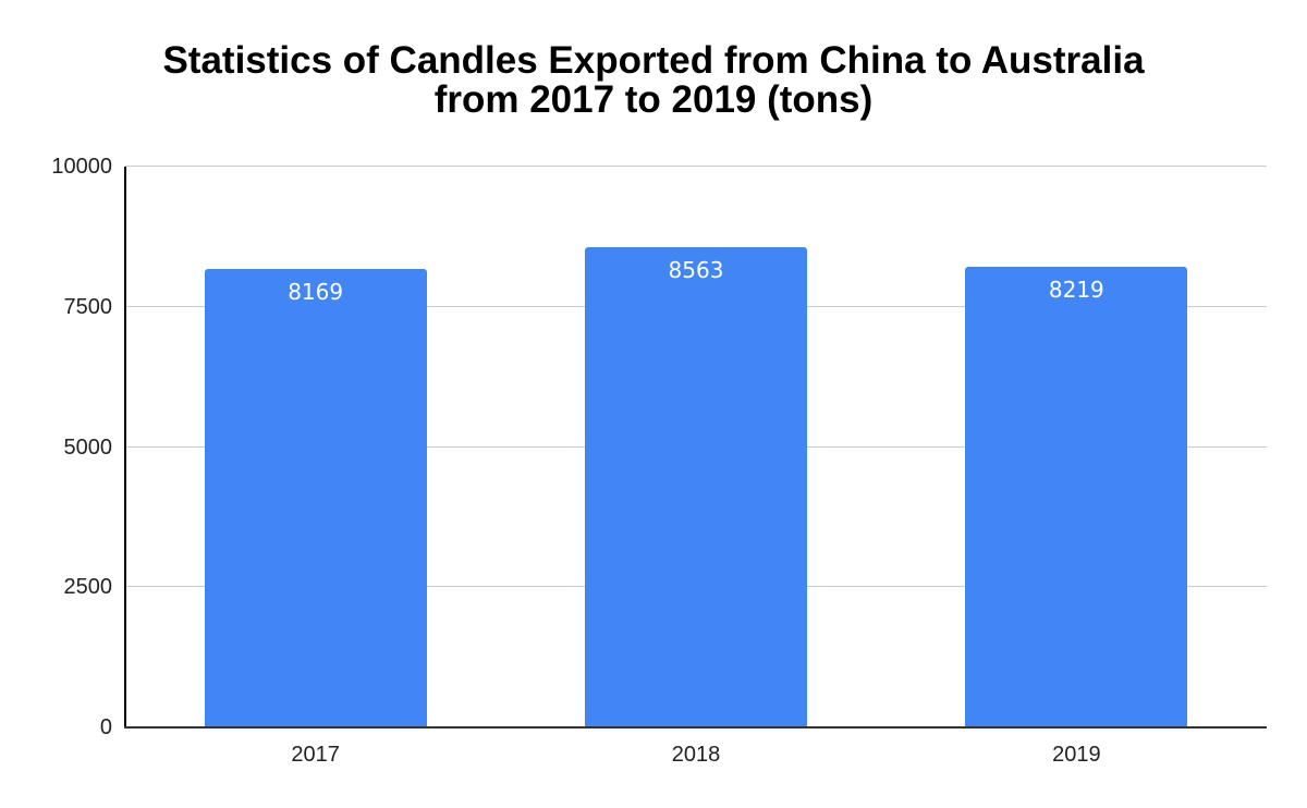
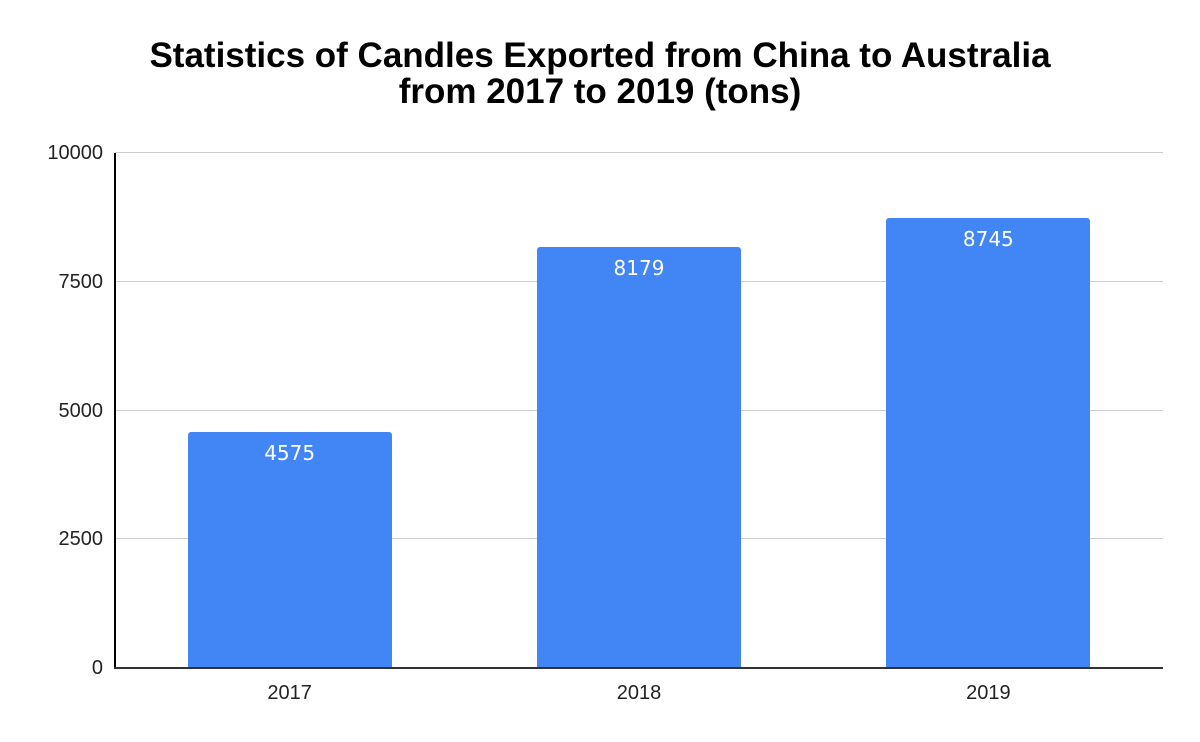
2017: 8169 -> 4575
2018: 8563 -> 8179
2019: 8219 -> 8745
